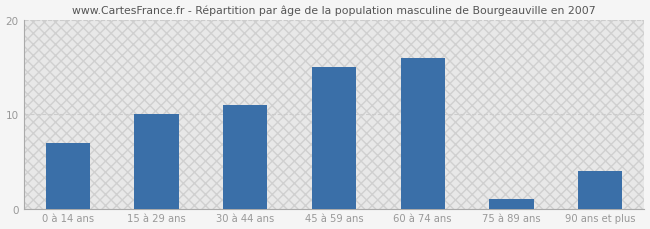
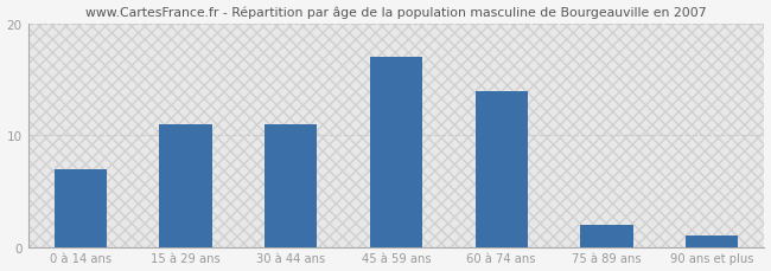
15 à 29 ans: 10 -> 11
45 à 59 ans: 15 -> 17
60 à 74 ans: 16 -> 14
75 à 89 ans: 1 -> 2
90 ans et plus: 4 -> 1
